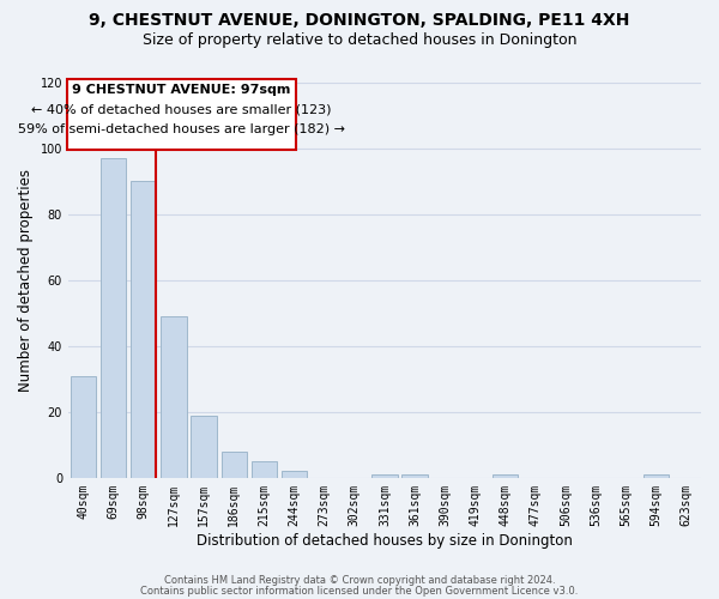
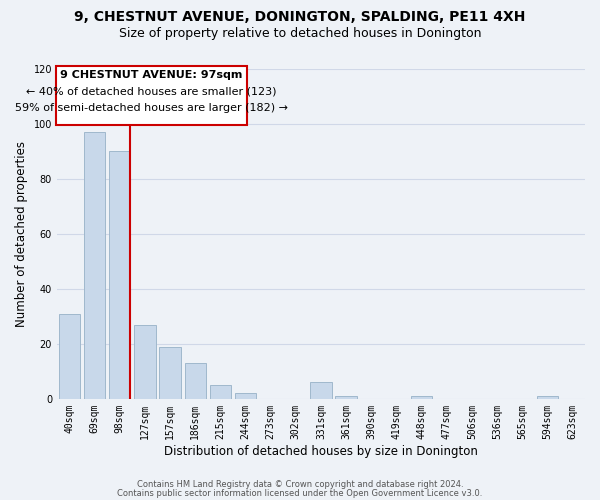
127sqm: 49 -> 27
186sqm: 8 -> 13
331sqm: 1 -> 6
